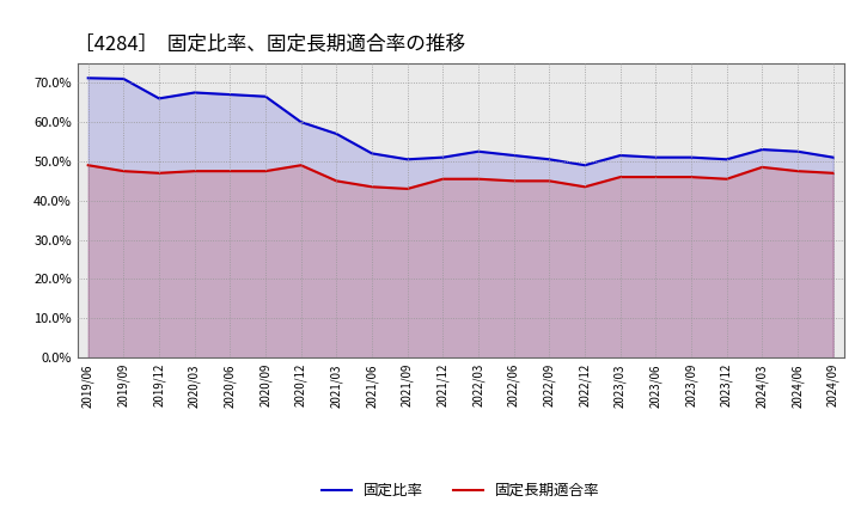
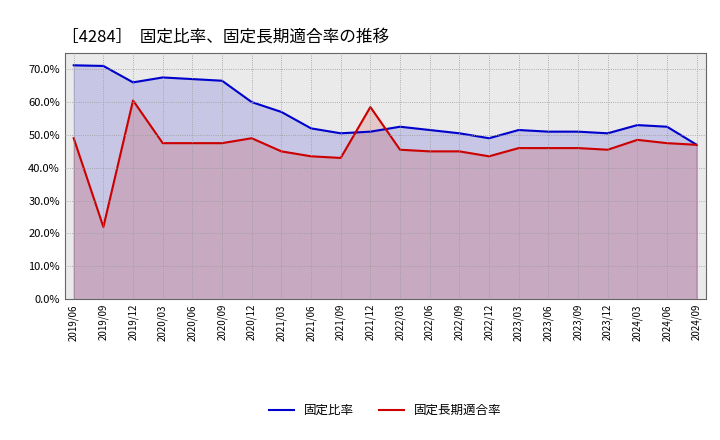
固定長期適合率/2019/09: 47.5% -> 22.0%
固定長期適合率/2019/12: 47.0% -> 60.5%
固定長期適合率/2021/12: 45.5% -> 58.5%
固定比率/2024/09: 51.0% -> 47.0%
